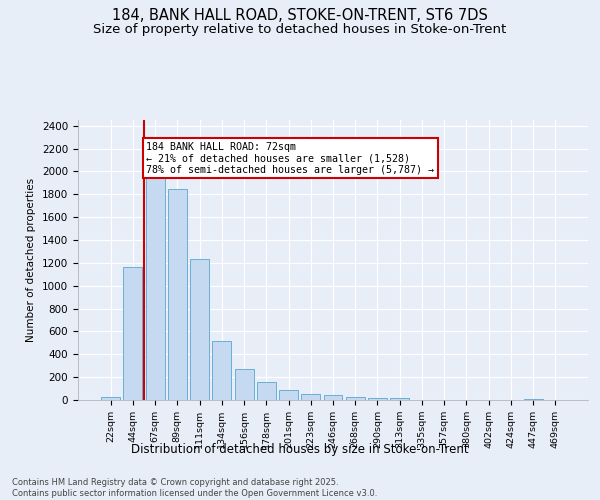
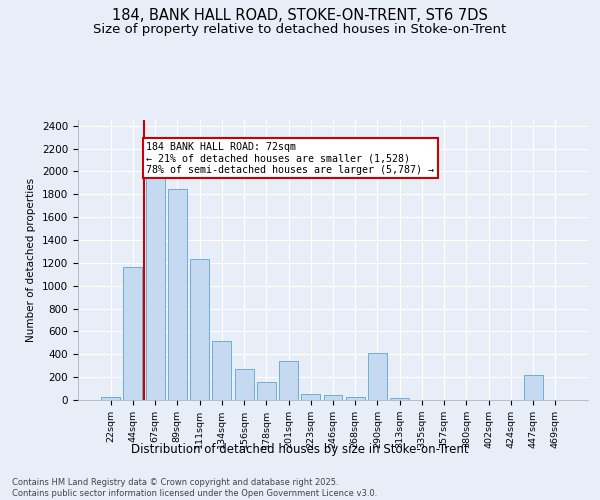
201sqm: 90 -> 340
290sqm: 20 -> 410
447sqm: 10 -> 220
